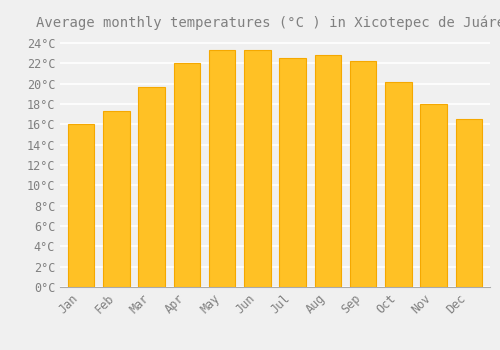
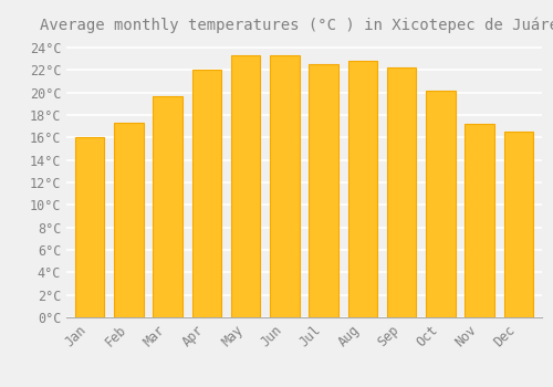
Nov: 18.0°C -> 17.2°C
